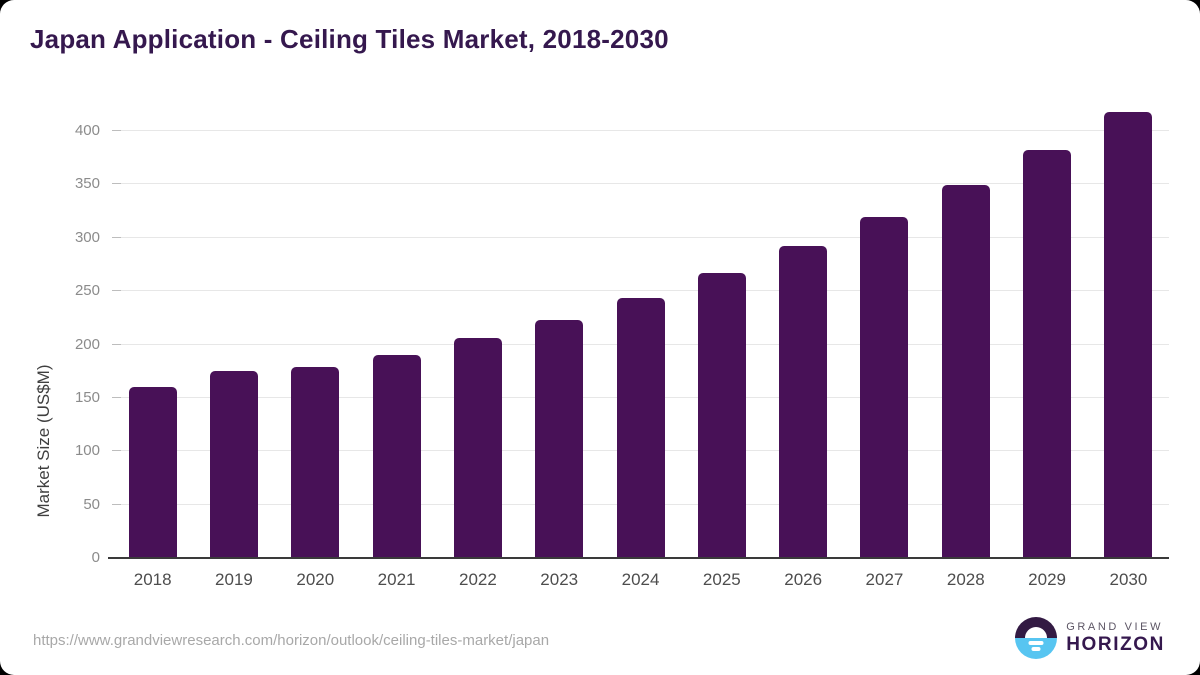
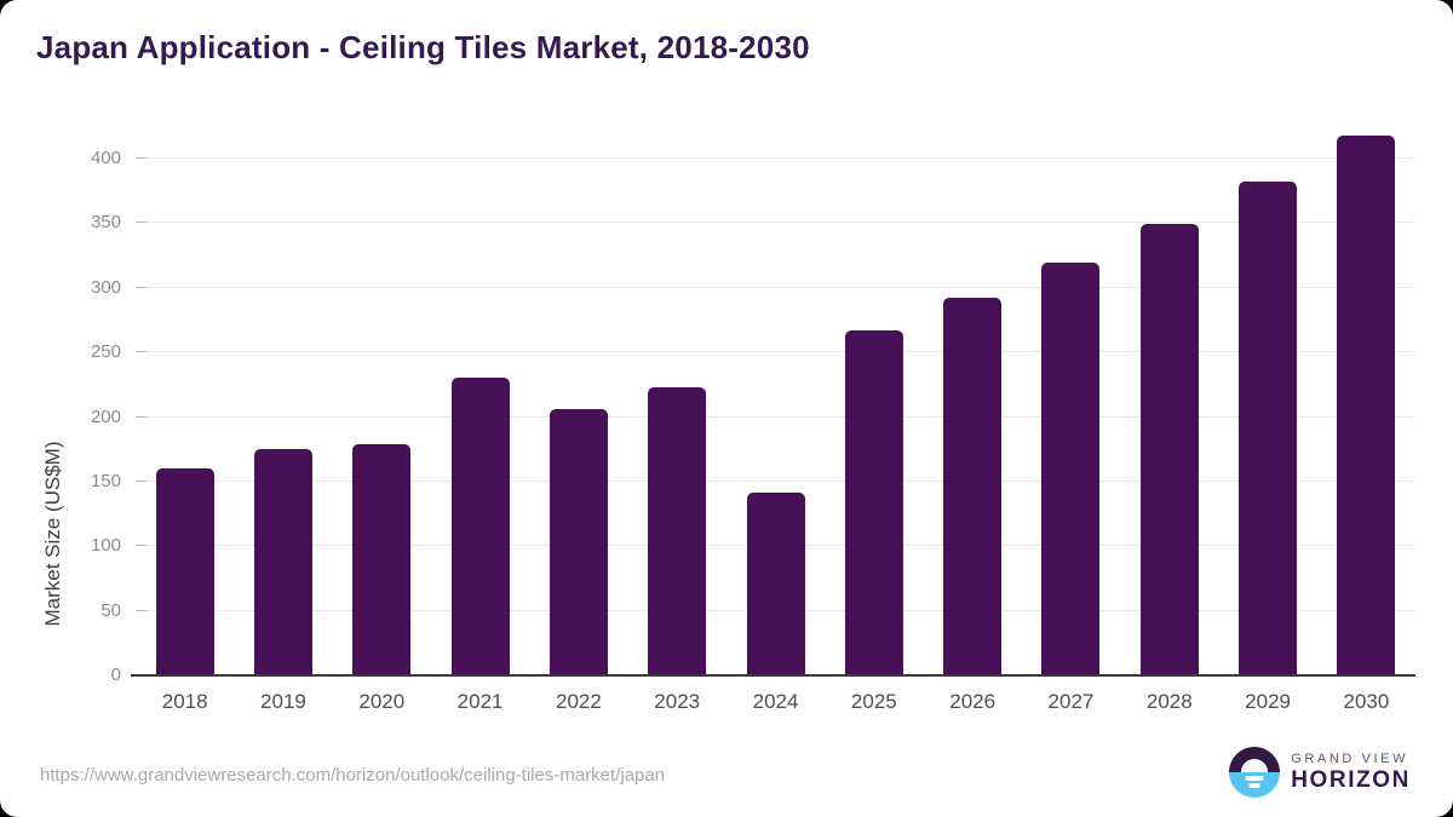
2021: 190 -> 230
2024: 244 -> 141
